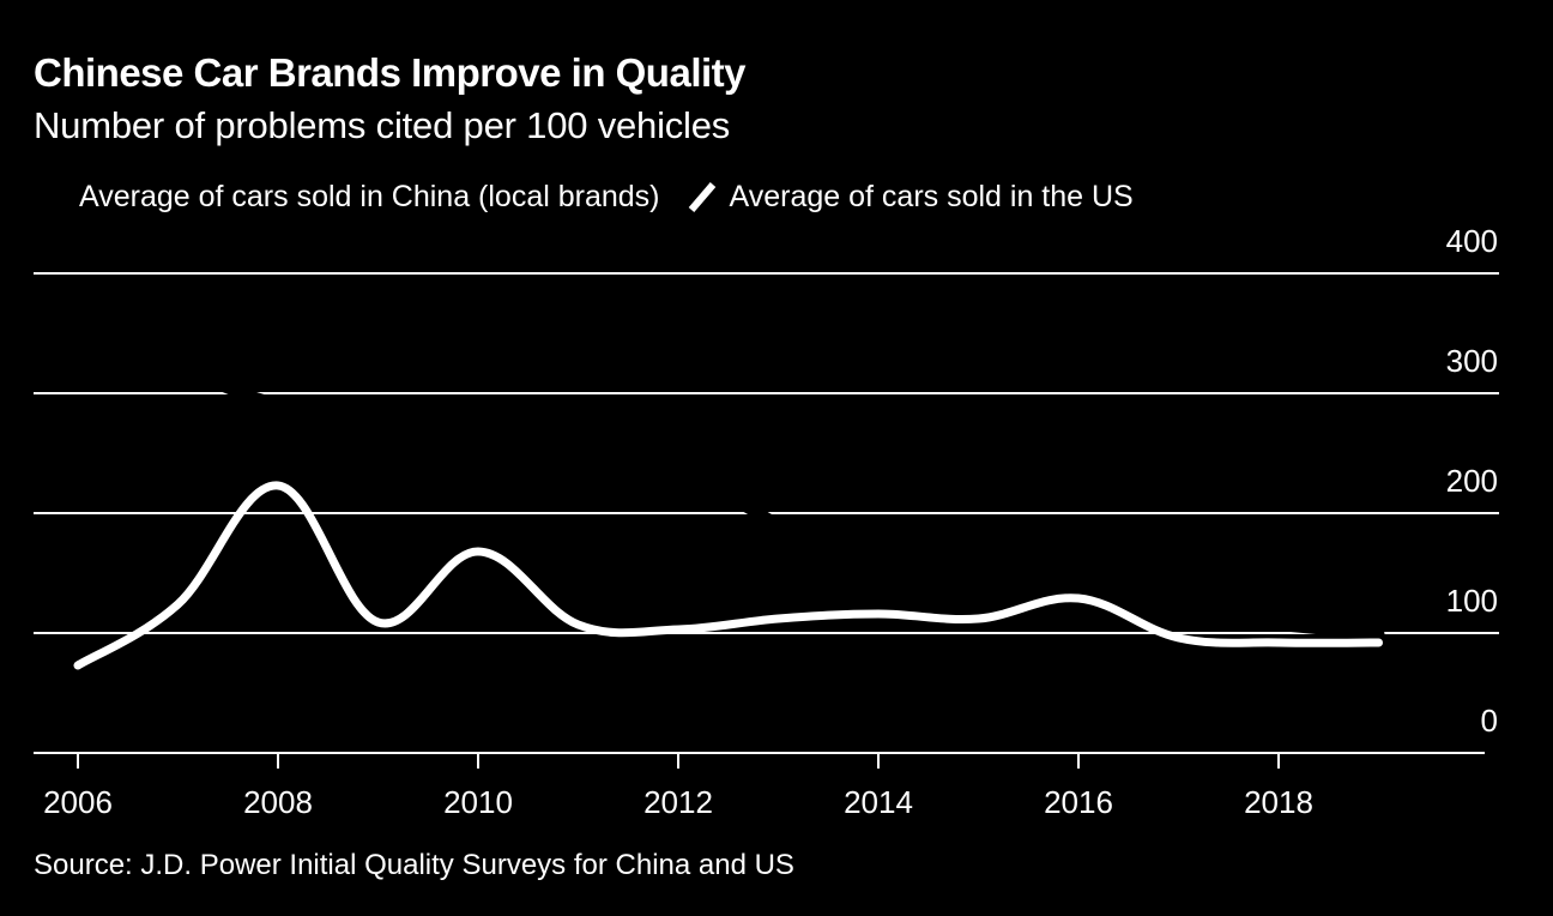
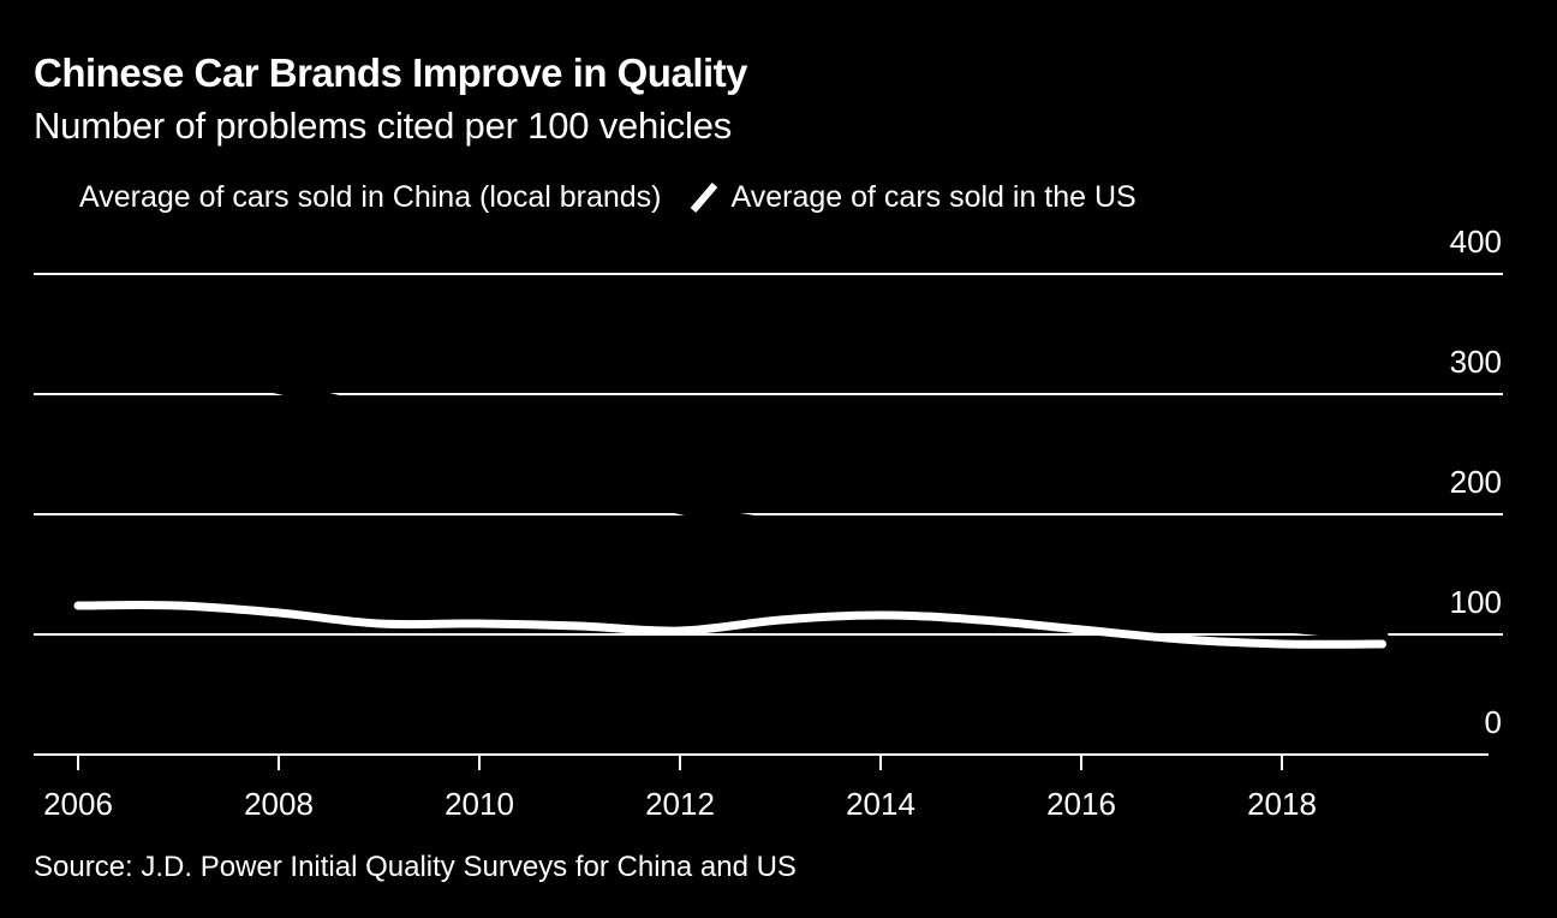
Average of cars sold in the US/2006: 73 -> 124
Average of cars sold in China (local brands)/2008: 291 -> 305
Average of cars sold in the US/2008: 223 -> 118
Average of cars sold in China (local brands)/2010: 230 -> 255
Average of cars sold in the US/2010: 168 -> 109
Average of cars sold in China (local brands)/2012: 229 -> 205
Average of cars sold in China (local brands)/2014: 131 -> 170
Average of cars sold in the US/2016: 129 -> 104
